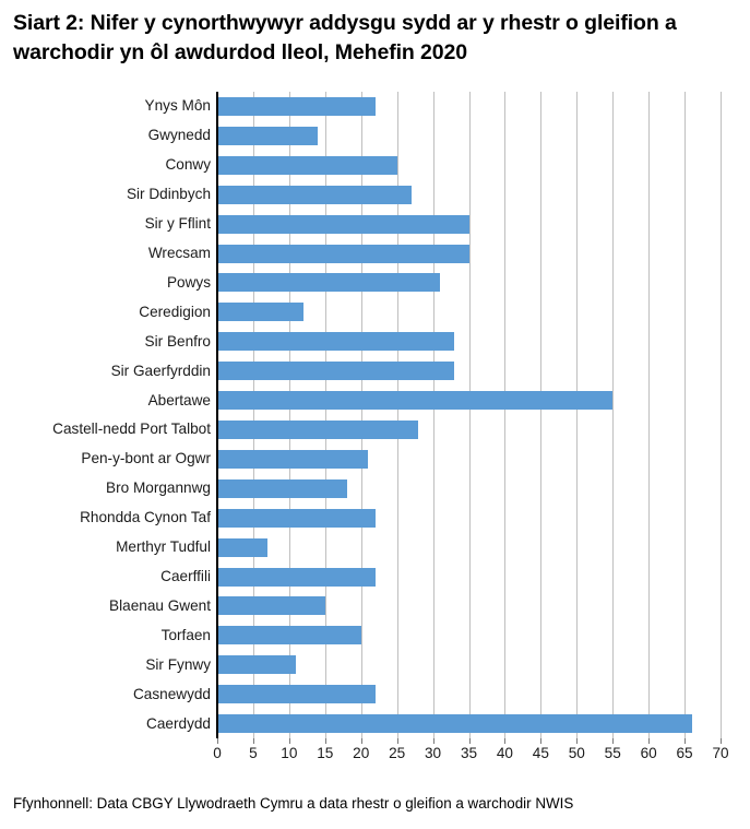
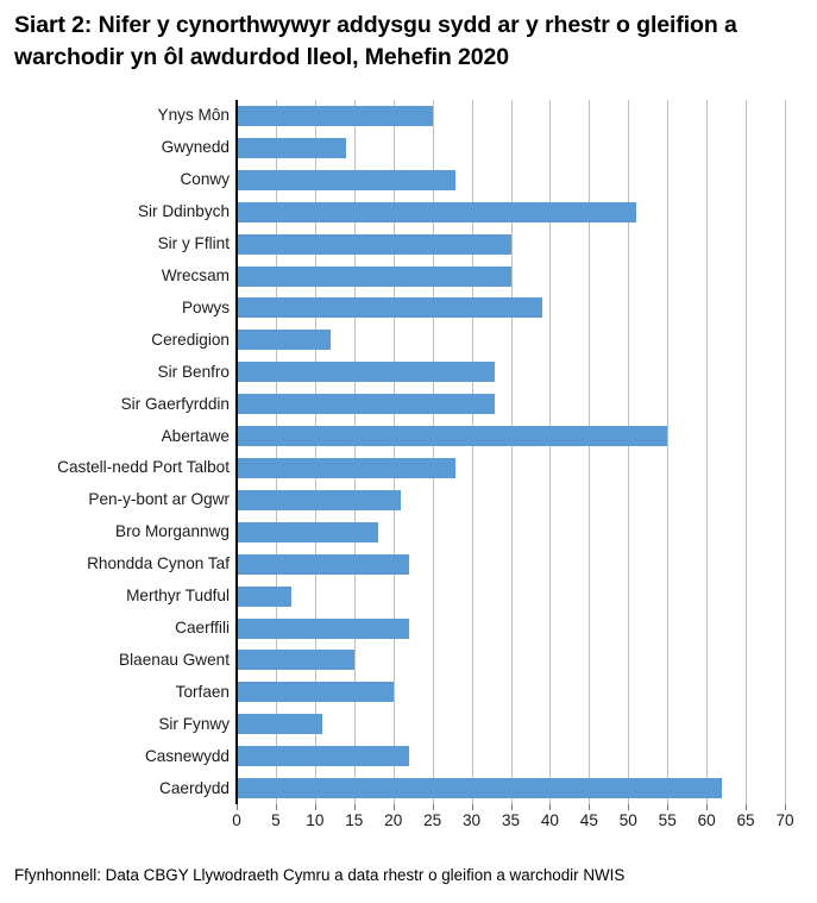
Ynys Môn: 22 -> 25
Conwy: 25 -> 28
Sir Ddinbych: 27 -> 51
Powys: 31 -> 39
Caerdydd: 66 -> 62
